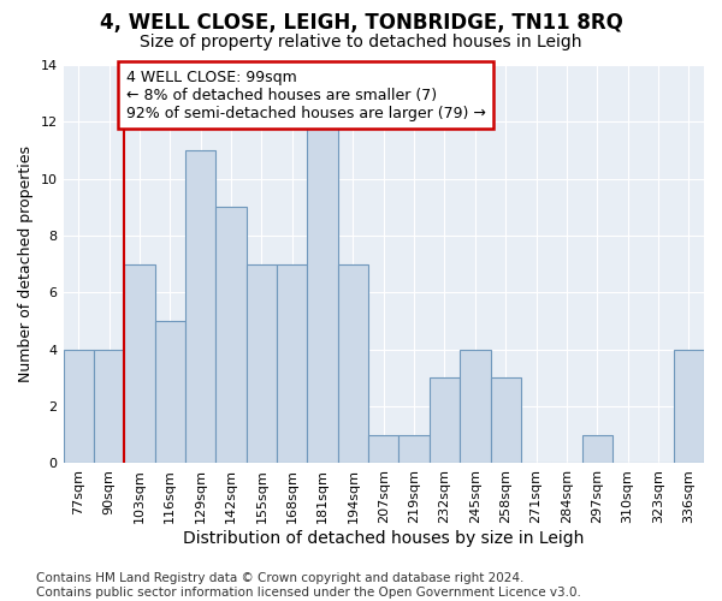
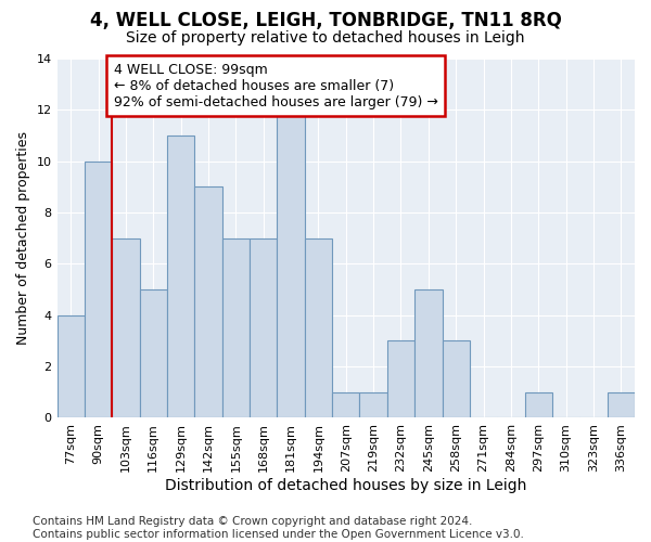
90sqm: 4 -> 10
245sqm: 4 -> 5
336sqm: 4 -> 1
